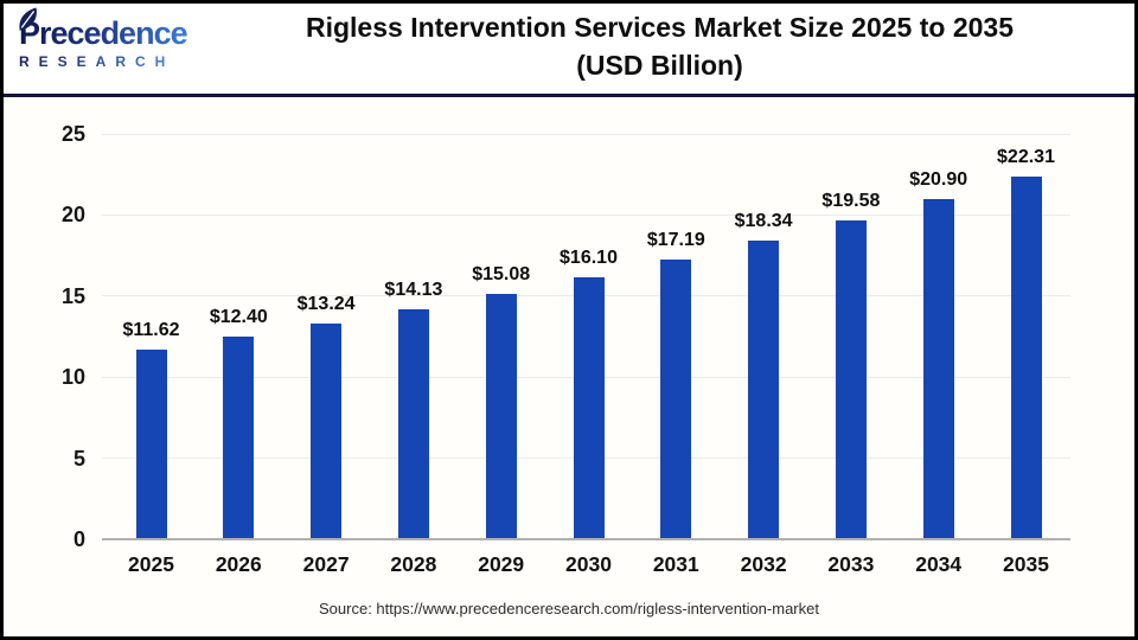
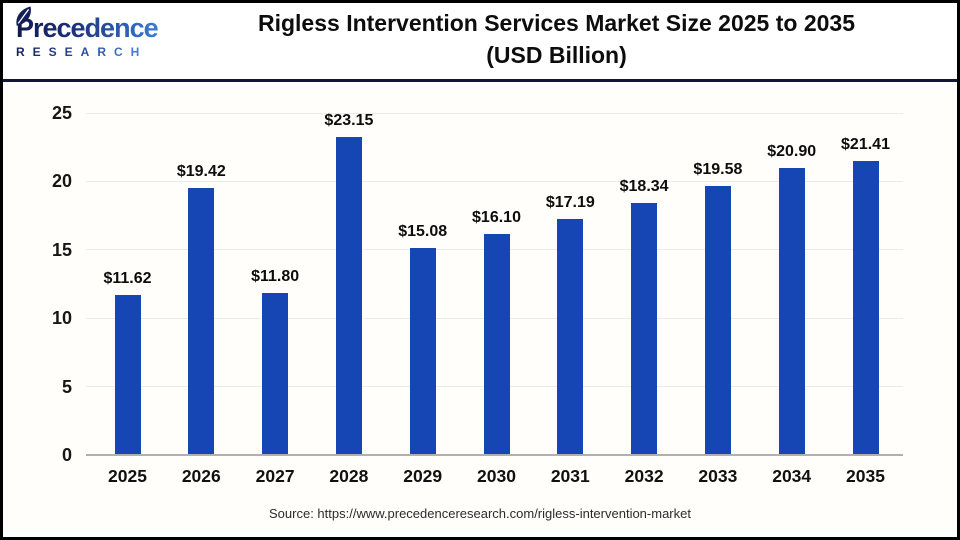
2026: $12.40 -> $19.42
2027: $13.24 -> $11.80
2028: $14.13 -> $23.15
2035: $22.31 -> $21.41
